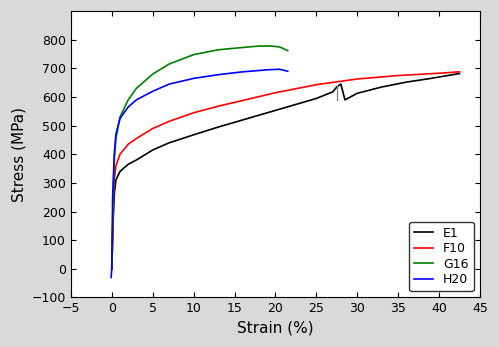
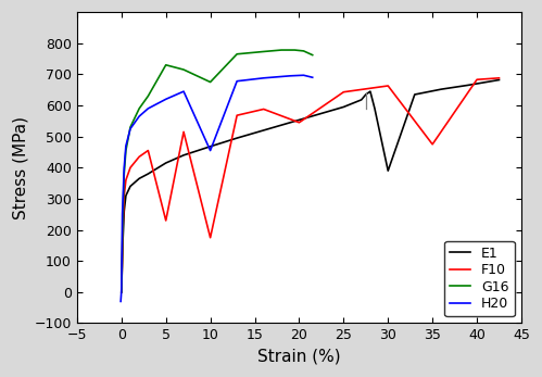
F10/5: 490 -> 230
G16/5: 680 -> 730
F10/10: 545 -> 175
G16/10: 748 -> 675
H20/10: 665 -> 455
F10/20: 615 -> 545
E1/30: 613 -> 390
F10/35: 675 -> 475
